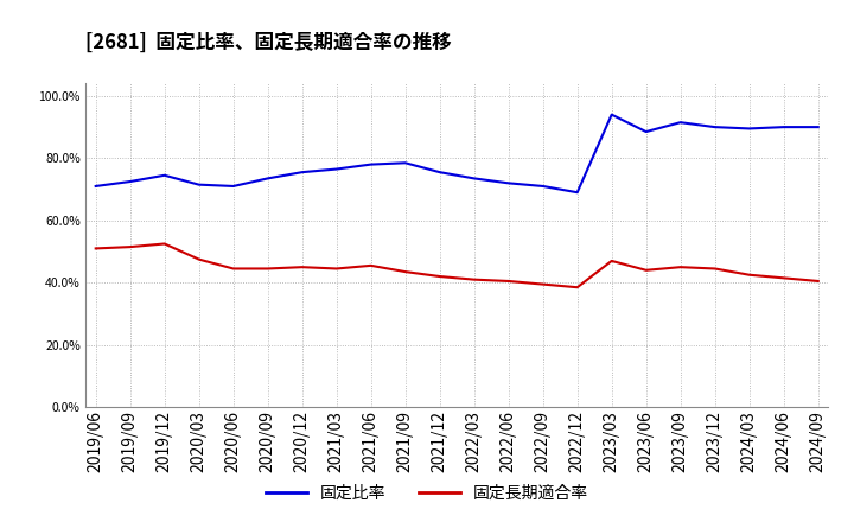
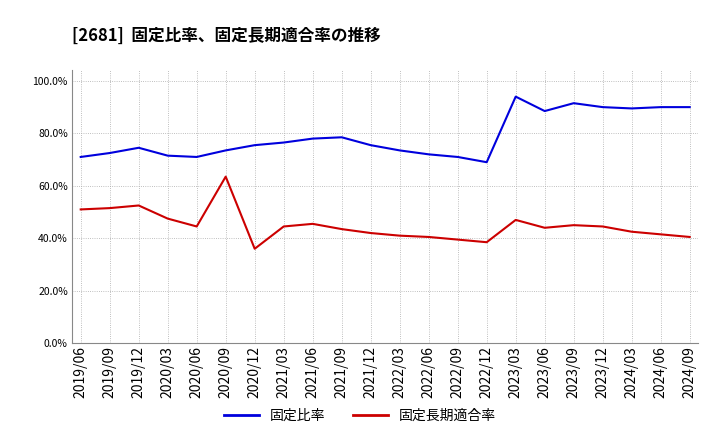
固定長期適合率/2020/09: 44.5% -> 63.5%
固定長期適合率/2020/12: 45.0% -> 36.0%
